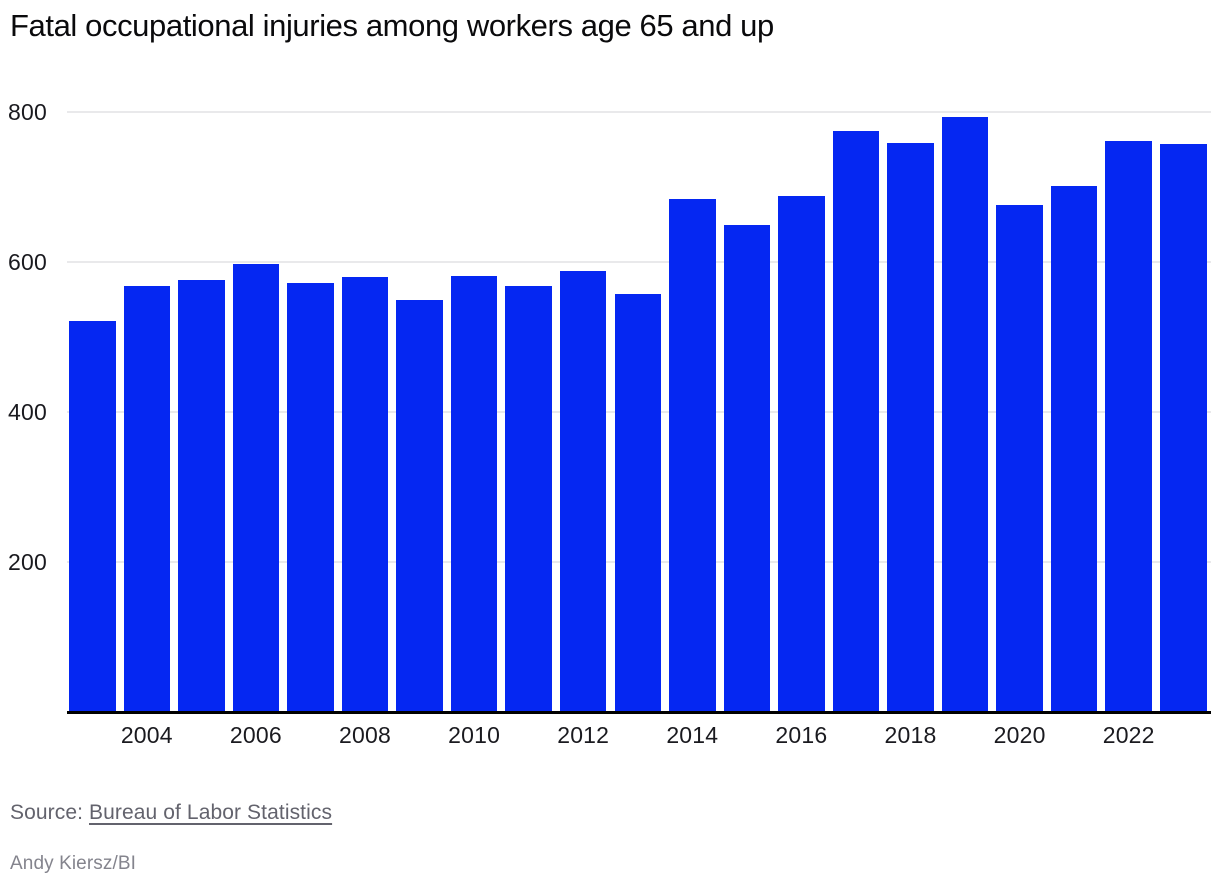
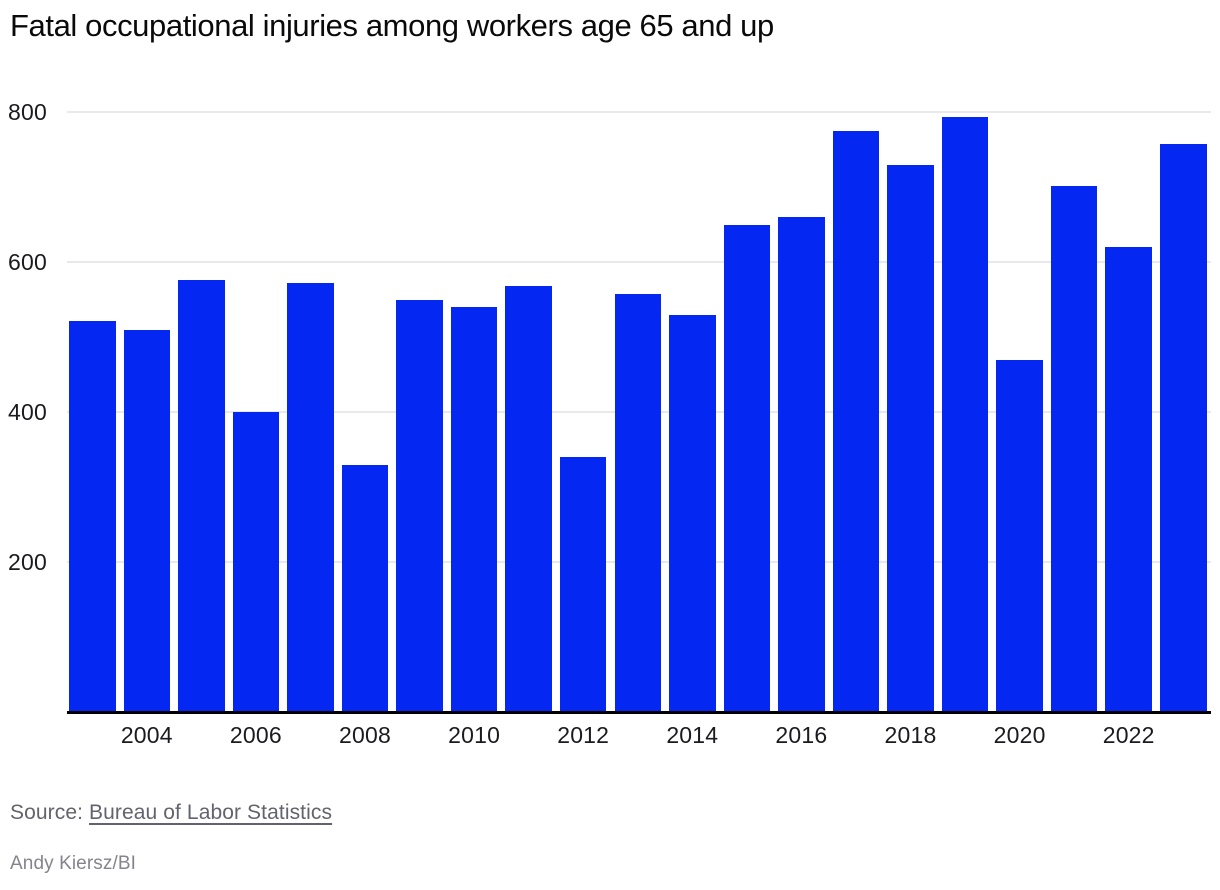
2004: 570 -> 510
2006: 600 -> 400
2008: 580 -> 330
2010: 580 -> 540
2012: 590 -> 340
2014: 680 -> 530
2016: 690 -> 660
2018: 760 -> 730
2020: 680 -> 470
2022: 760 -> 620
